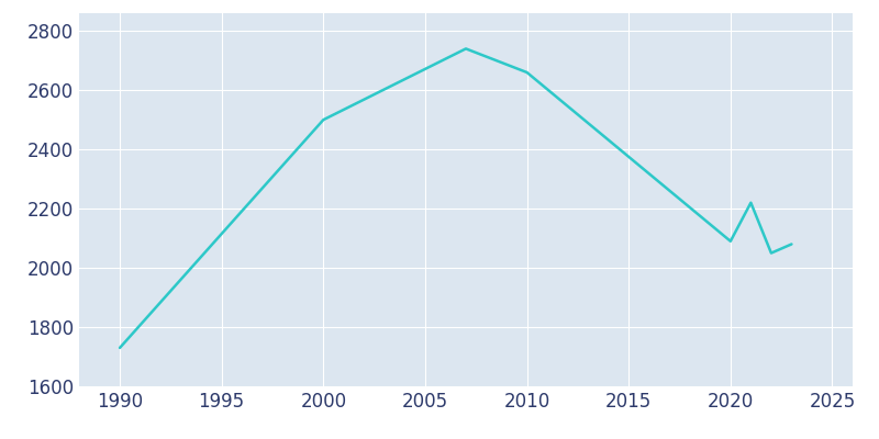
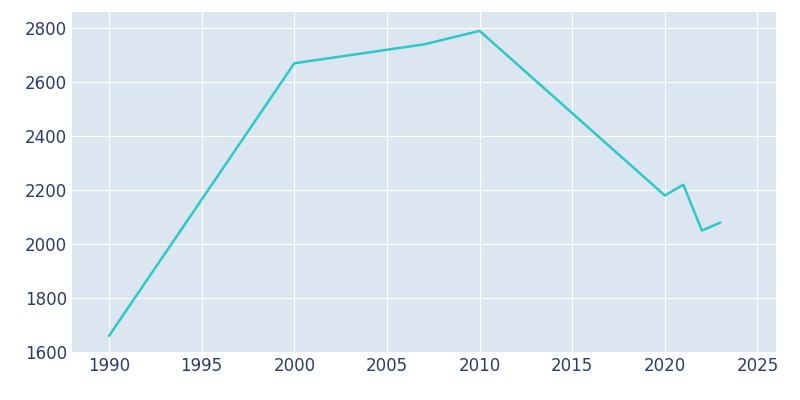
1990: 1730 -> 1660
2000: 2500 -> 2670
2010: 2660 -> 2790
2020: 2090 -> 2180
